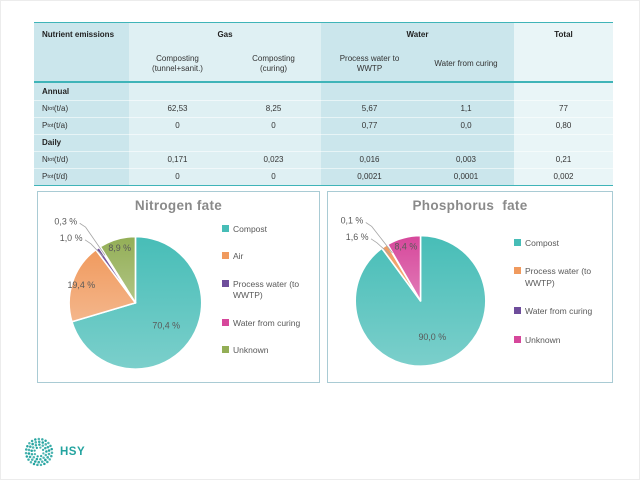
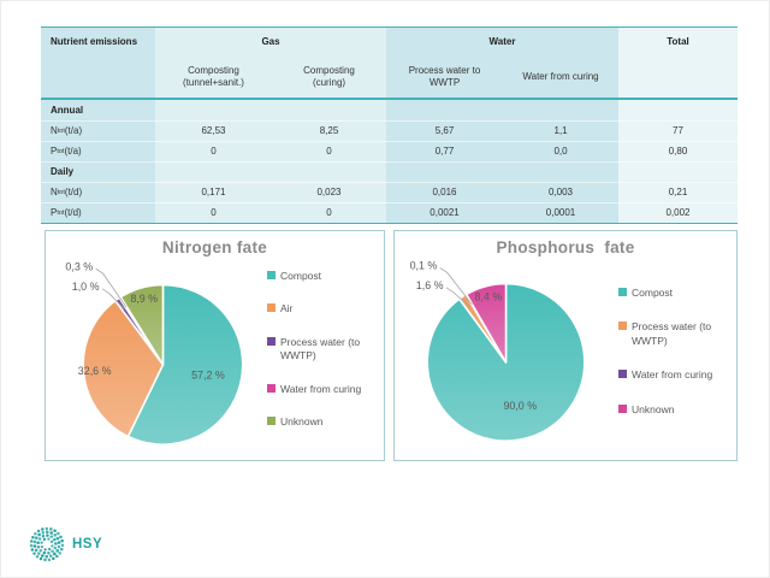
Nitrogen fate/Compost: 70,4 -> 57,2
Nitrogen fate/Air: 19,4 -> 32,6
